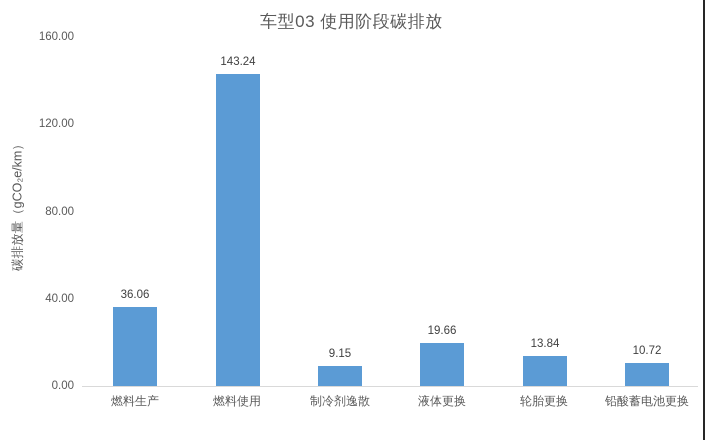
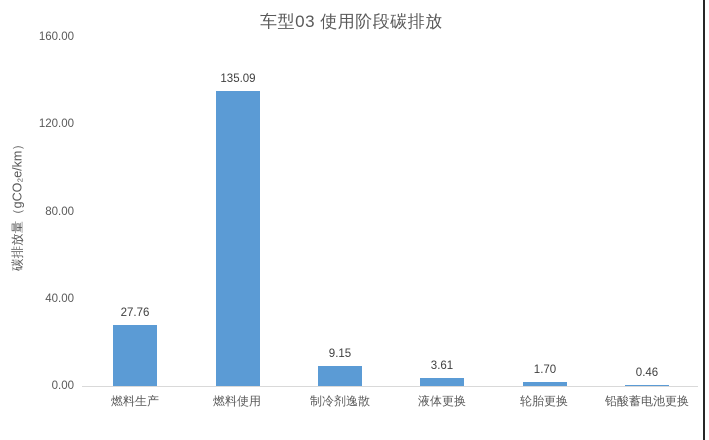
燃料生产: 36.06 -> 27.76
燃料使用: 143.24 -> 135.09
液体更换: 19.66 -> 3.61
轮胎更换: 13.84 -> 1.70
铅酸蓄电池更换: 10.72 -> 0.46
